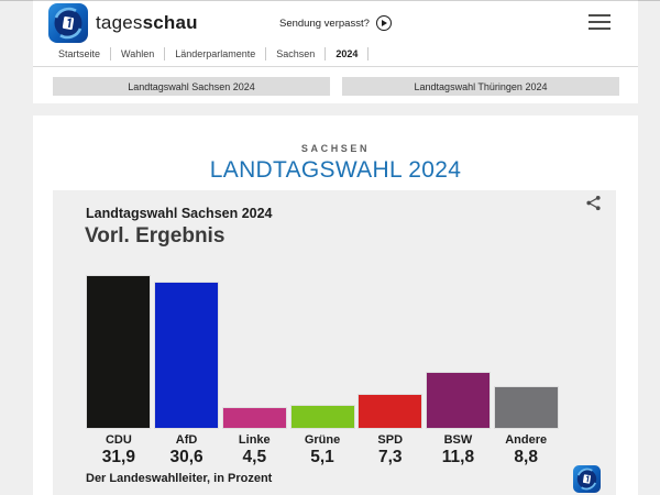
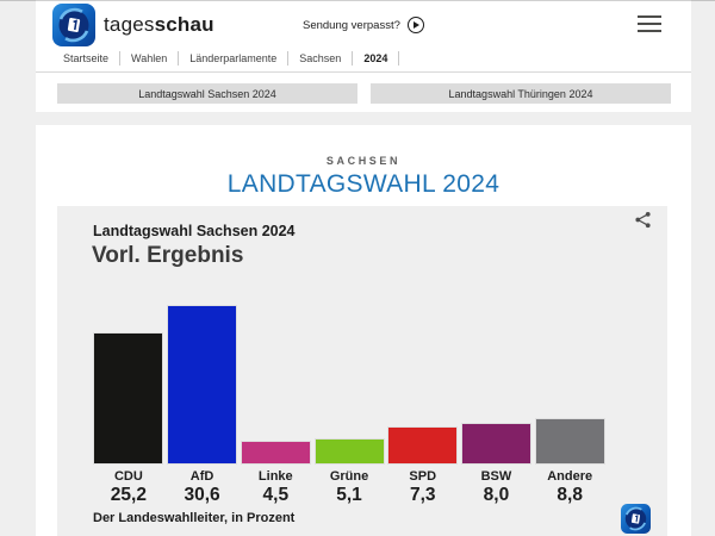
CDU: 31,9 -> 25,2
BSW: 11,8 -> 8,0
